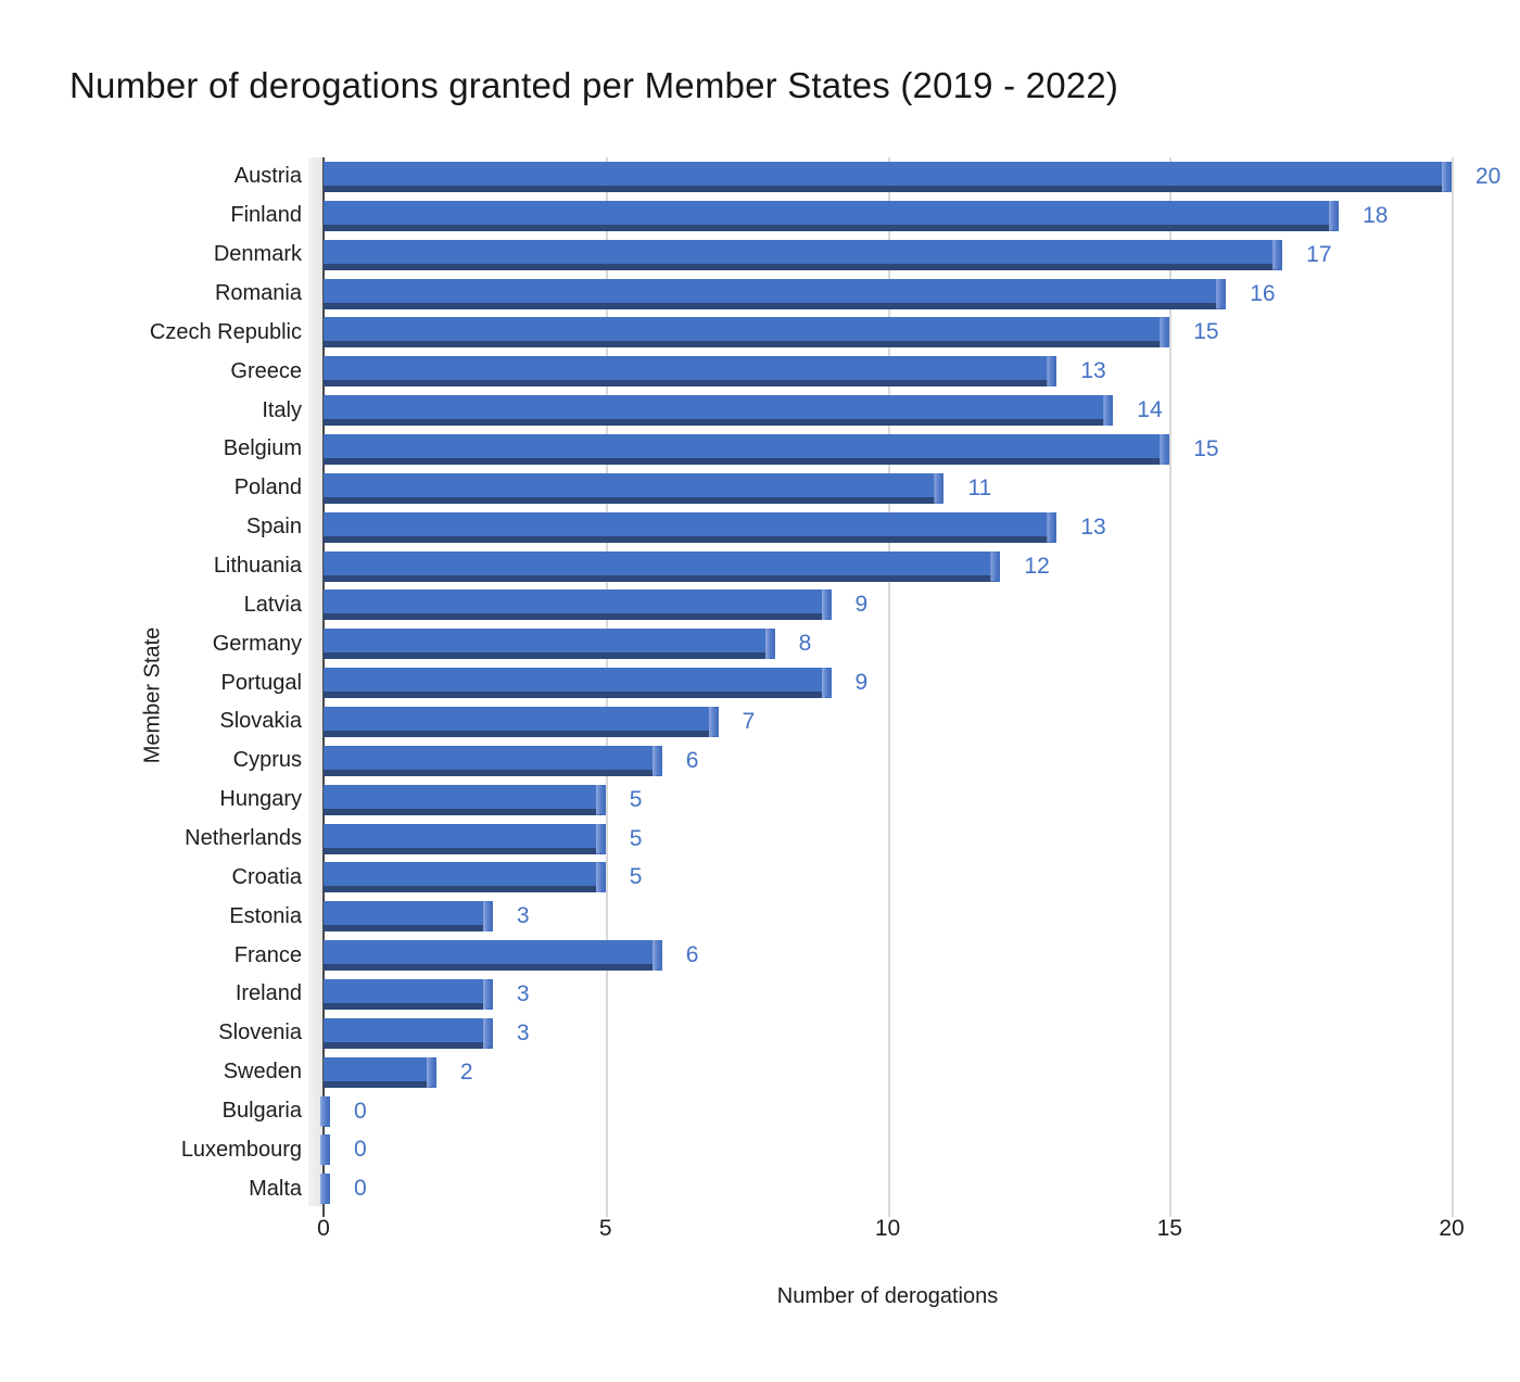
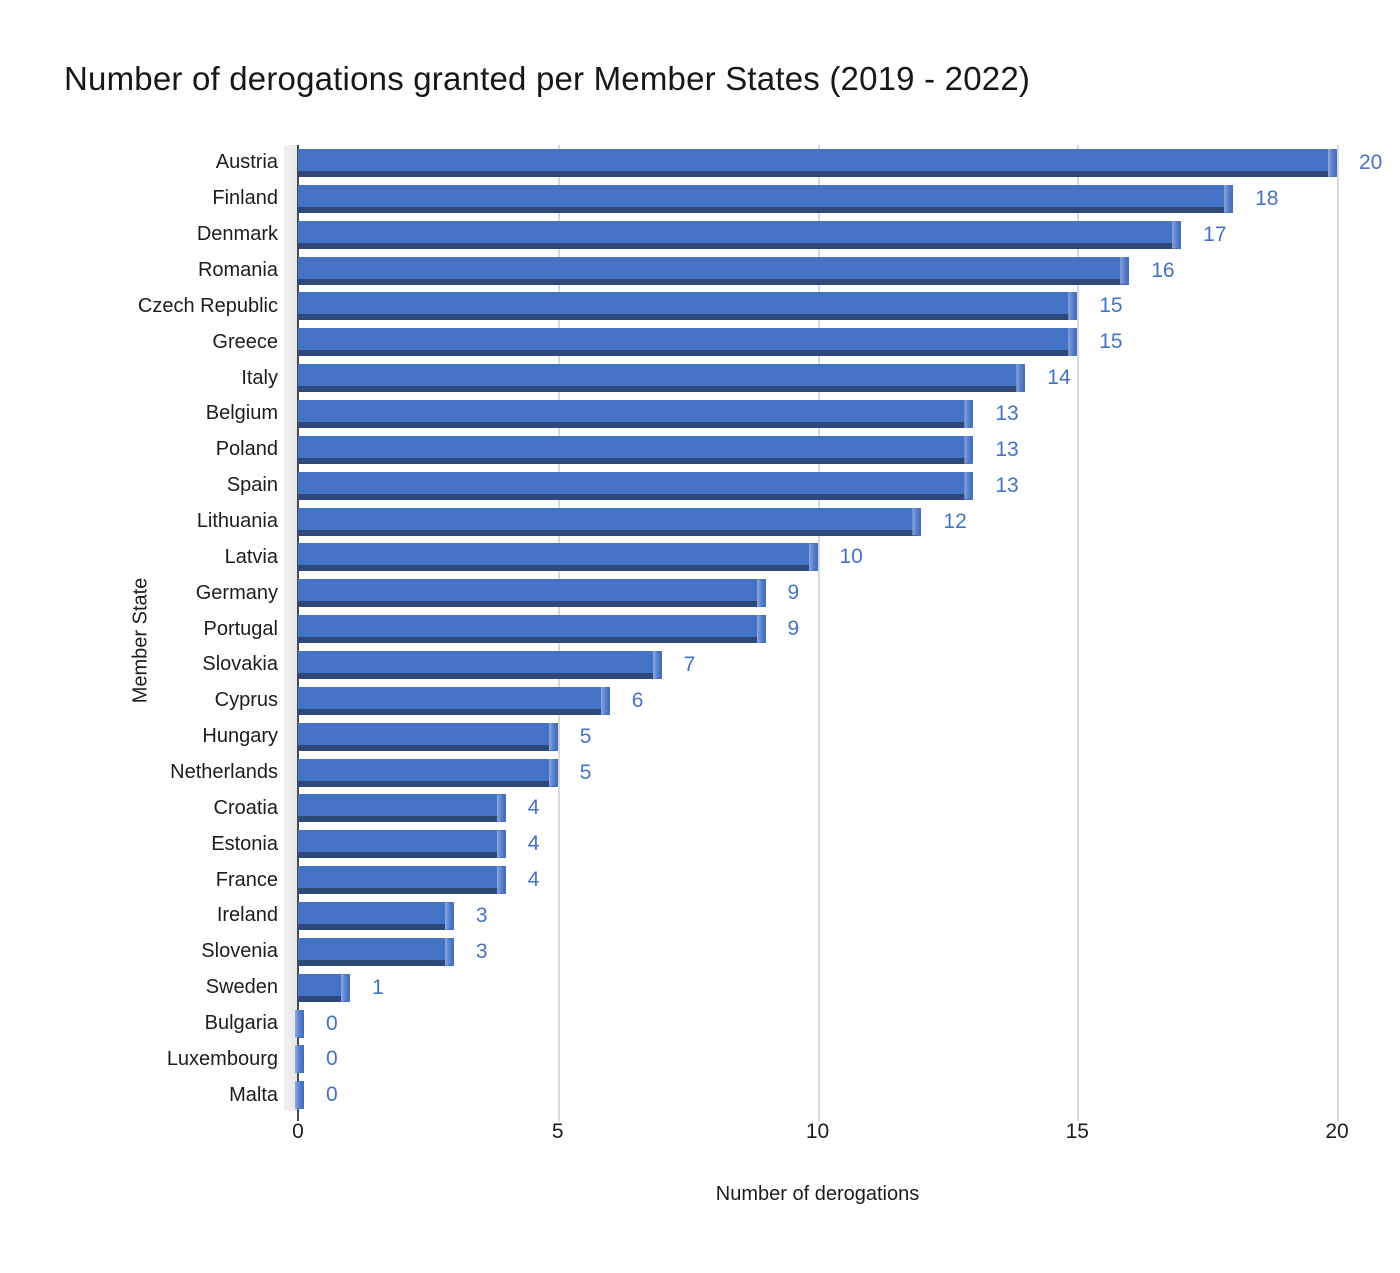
Greece: 13 -> 15
Belgium: 15 -> 13
Poland: 11 -> 13
Latvia: 9 -> 10
Germany: 8 -> 9
Croatia: 5 -> 4
Estonia: 3 -> 4
France: 6 -> 4
Sweden: 2 -> 1
